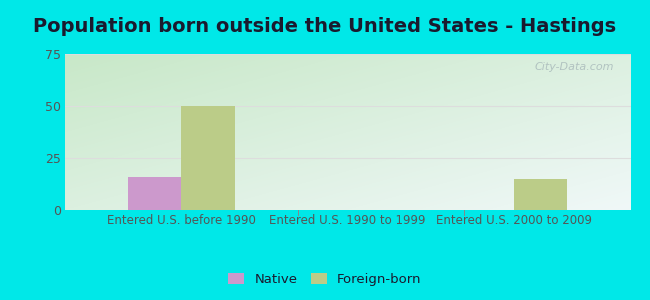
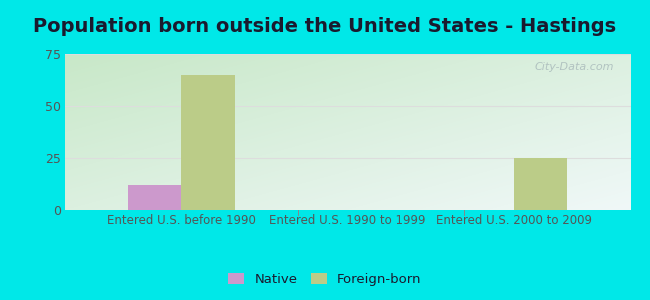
Native/Entered U.S. before 1990: 16 -> 12
Foreign-born/Entered U.S. before 1990: 50 -> 65
Foreign-born/Entered U.S. 2000 to 2009: 15 -> 25
